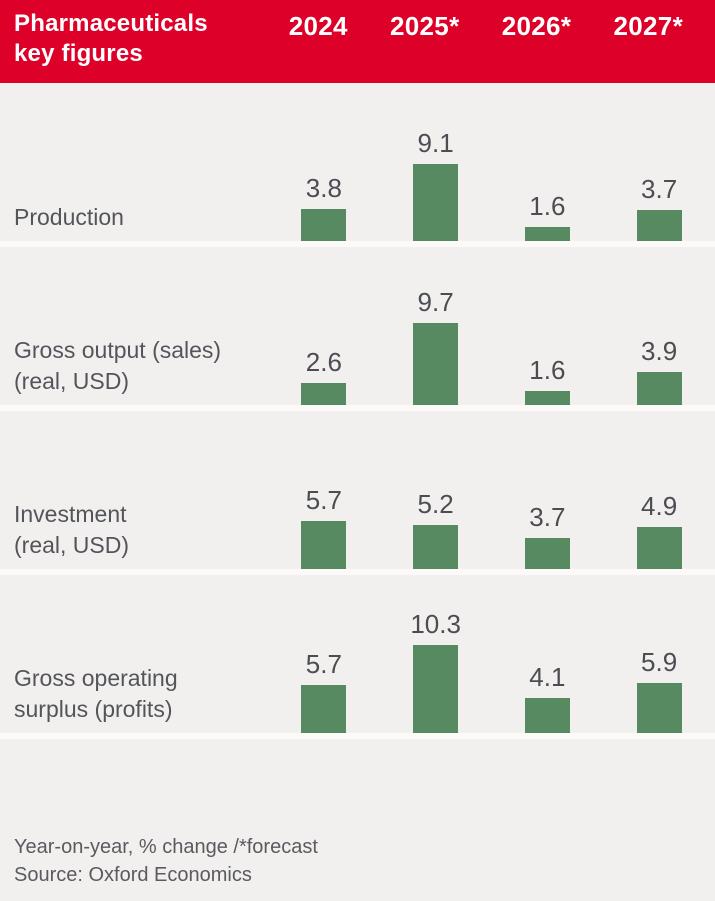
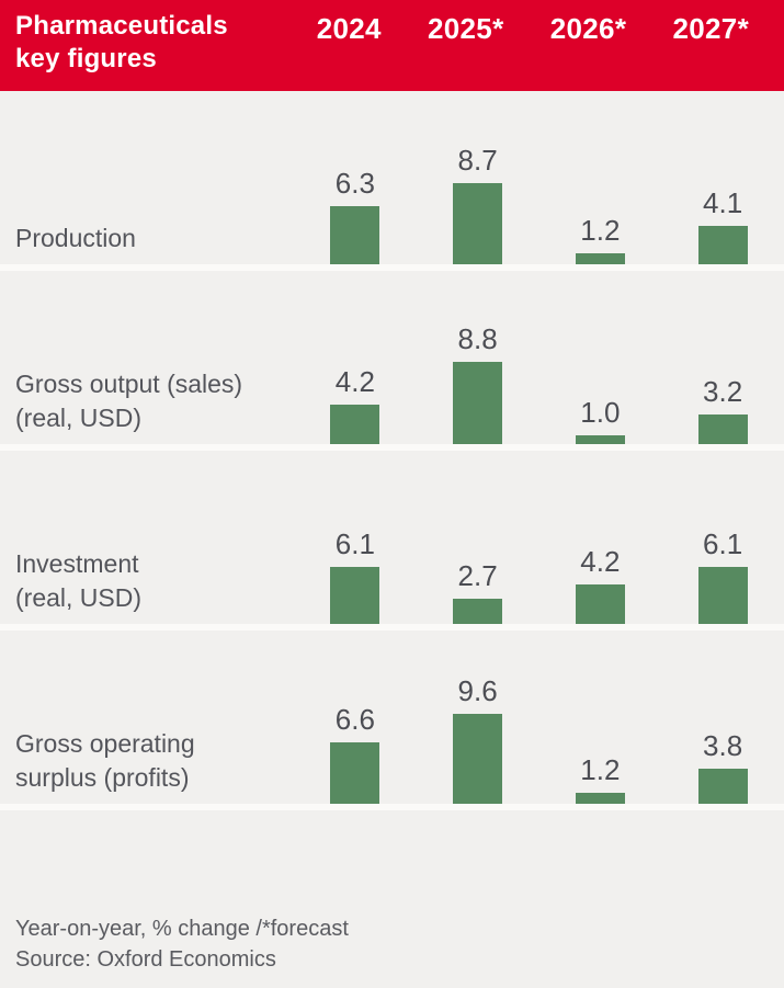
Production/2024: 3.8 -> 6.3
Gross output (sales) (real, USD)/2024: 2.6 -> 4.2
Investment (real, USD)/2024: 5.7 -> 6.1
Gross operating surplus (profits)/2024: 5.7 -> 6.6
Production/2025*: 9.1 -> 8.7
Gross output (sales) (real, USD)/2025*: 9.7 -> 8.8
Investment (real, USD)/2025*: 5.2 -> 2.7
Gross operating surplus (profits)/2025*: 10.3 -> 9.6
Production/2026*: 1.6 -> 1.2
Gross output (sales) (real, USD)/2026*: 1.6 -> 1.0
Investment (real, USD)/2026*: 3.7 -> 4.2
Gross operating surplus (profits)/2026*: 4.1 -> 1.2
Production/2027*: 3.7 -> 4.1
Gross output (sales) (real, USD)/2027*: 3.9 -> 3.2
Investment (real, USD)/2027*: 4.9 -> 6.1
Gross operating surplus (profits)/2027*: 5.9 -> 3.8
